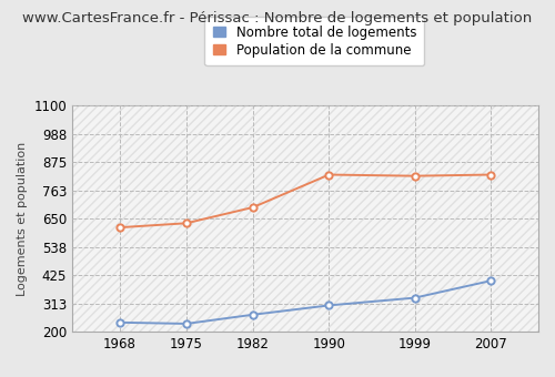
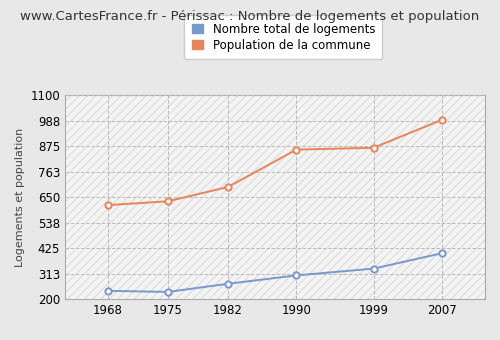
Population de la commune/1990: 825 -> 860
Population de la commune/1999: 820 -> 868
Population de la commune/2007: 825 -> 992
